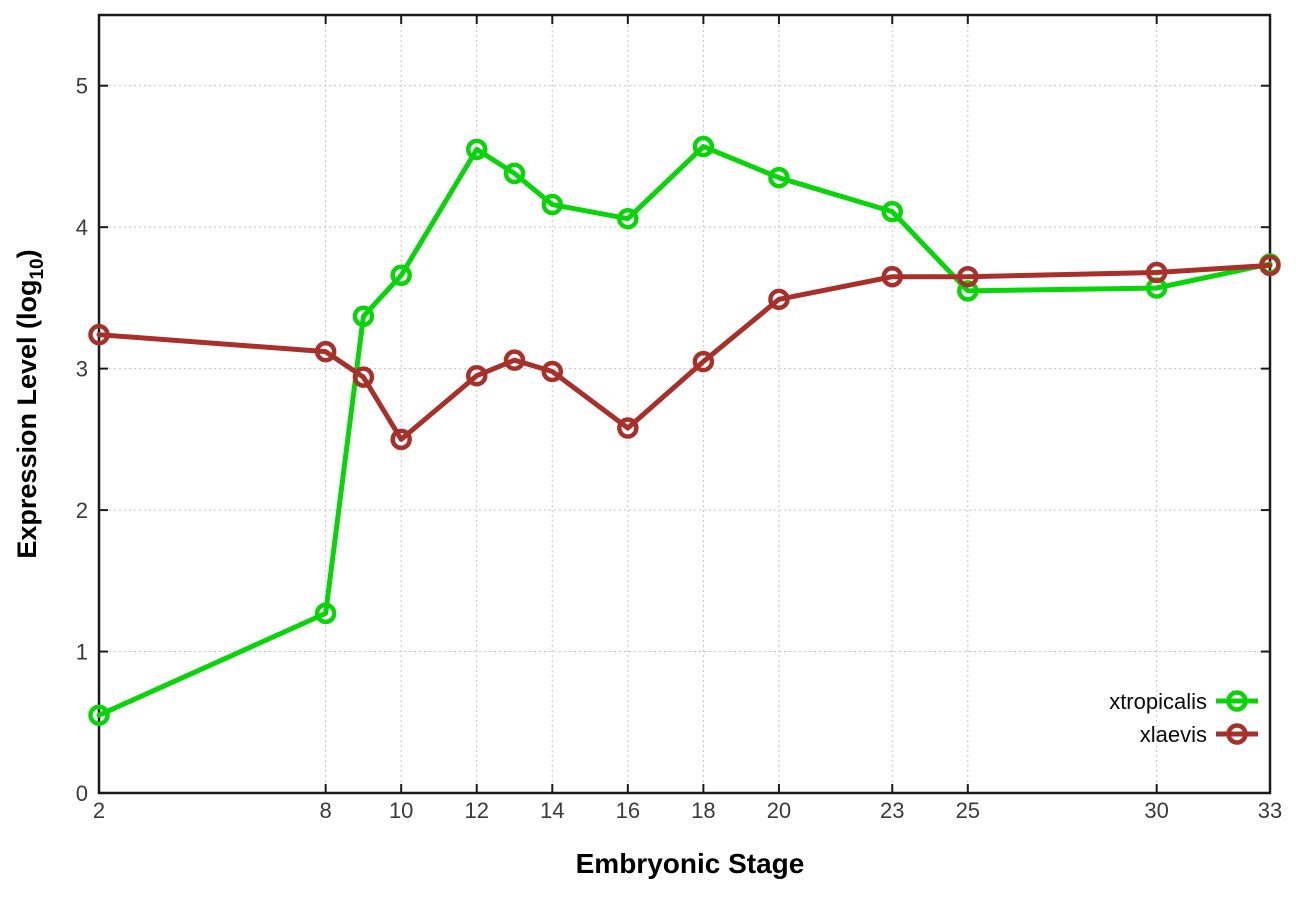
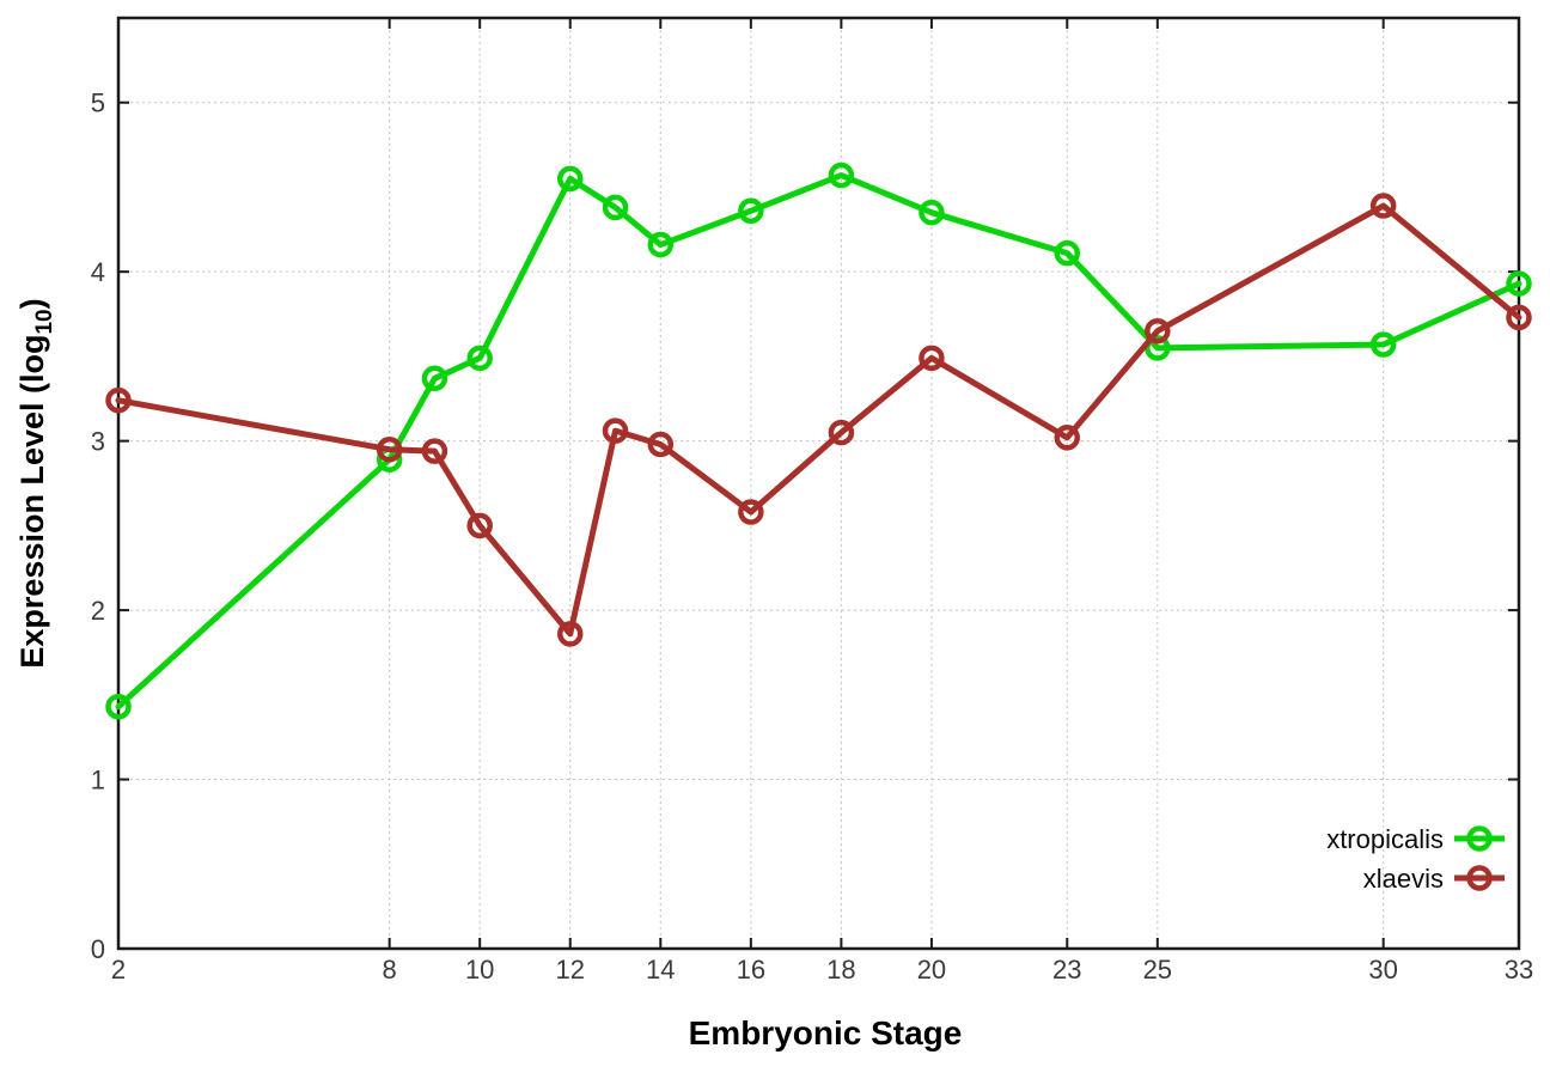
xtropicalis/2: 0.55 -> 1.43
xtropicalis/8: 1.27 -> 2.89
xlaevis/8: 3.12 -> 2.95
xtropicalis/10: 3.66 -> 3.49
xlaevis/12: 2.95 -> 1.86
xtropicalis/16: 4.06 -> 4.36
xlaevis/23: 3.65 -> 3.02
xlaevis/30: 3.68 -> 4.39
xtropicalis/33: 3.74 -> 3.93
